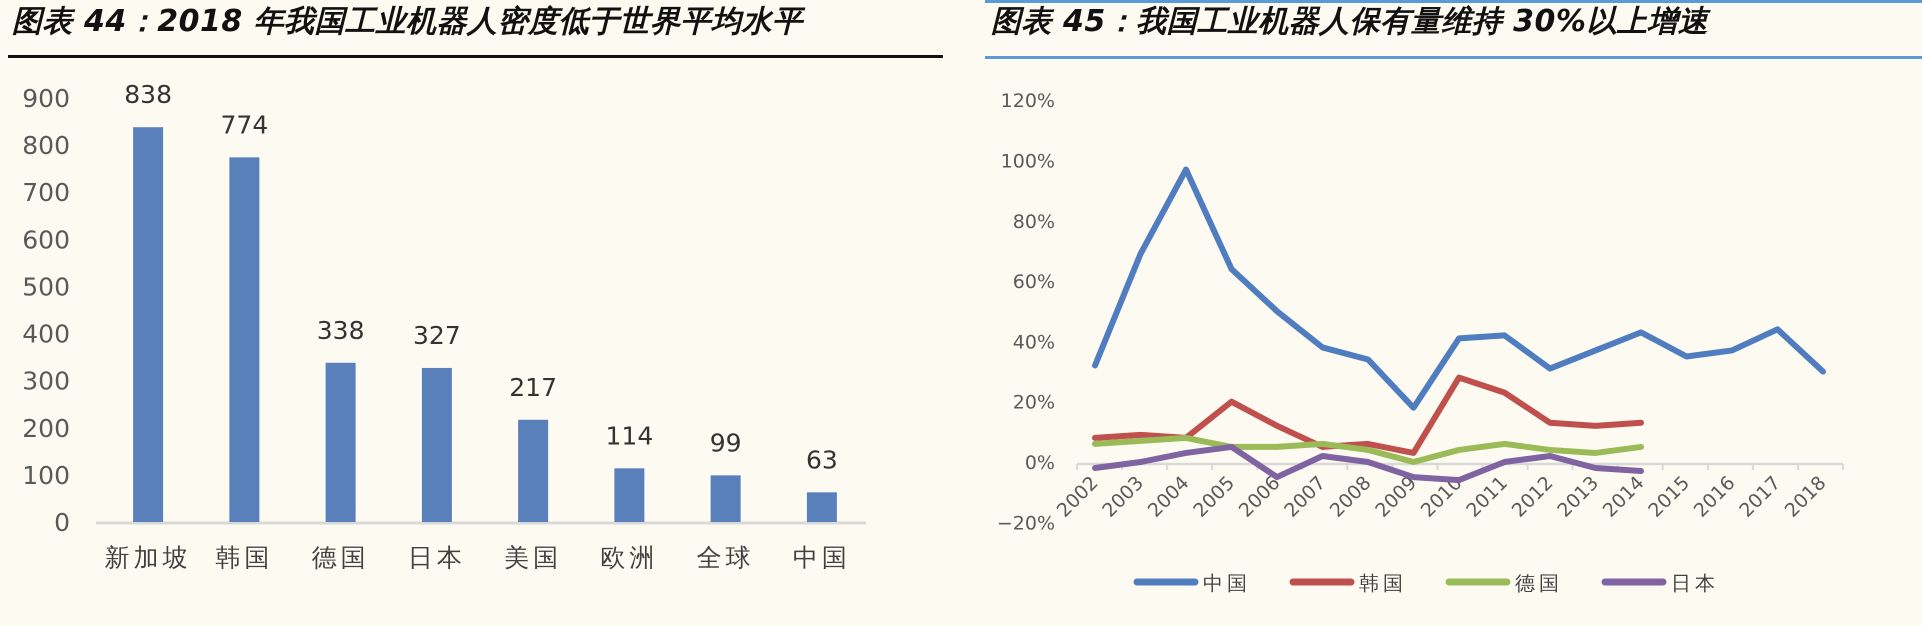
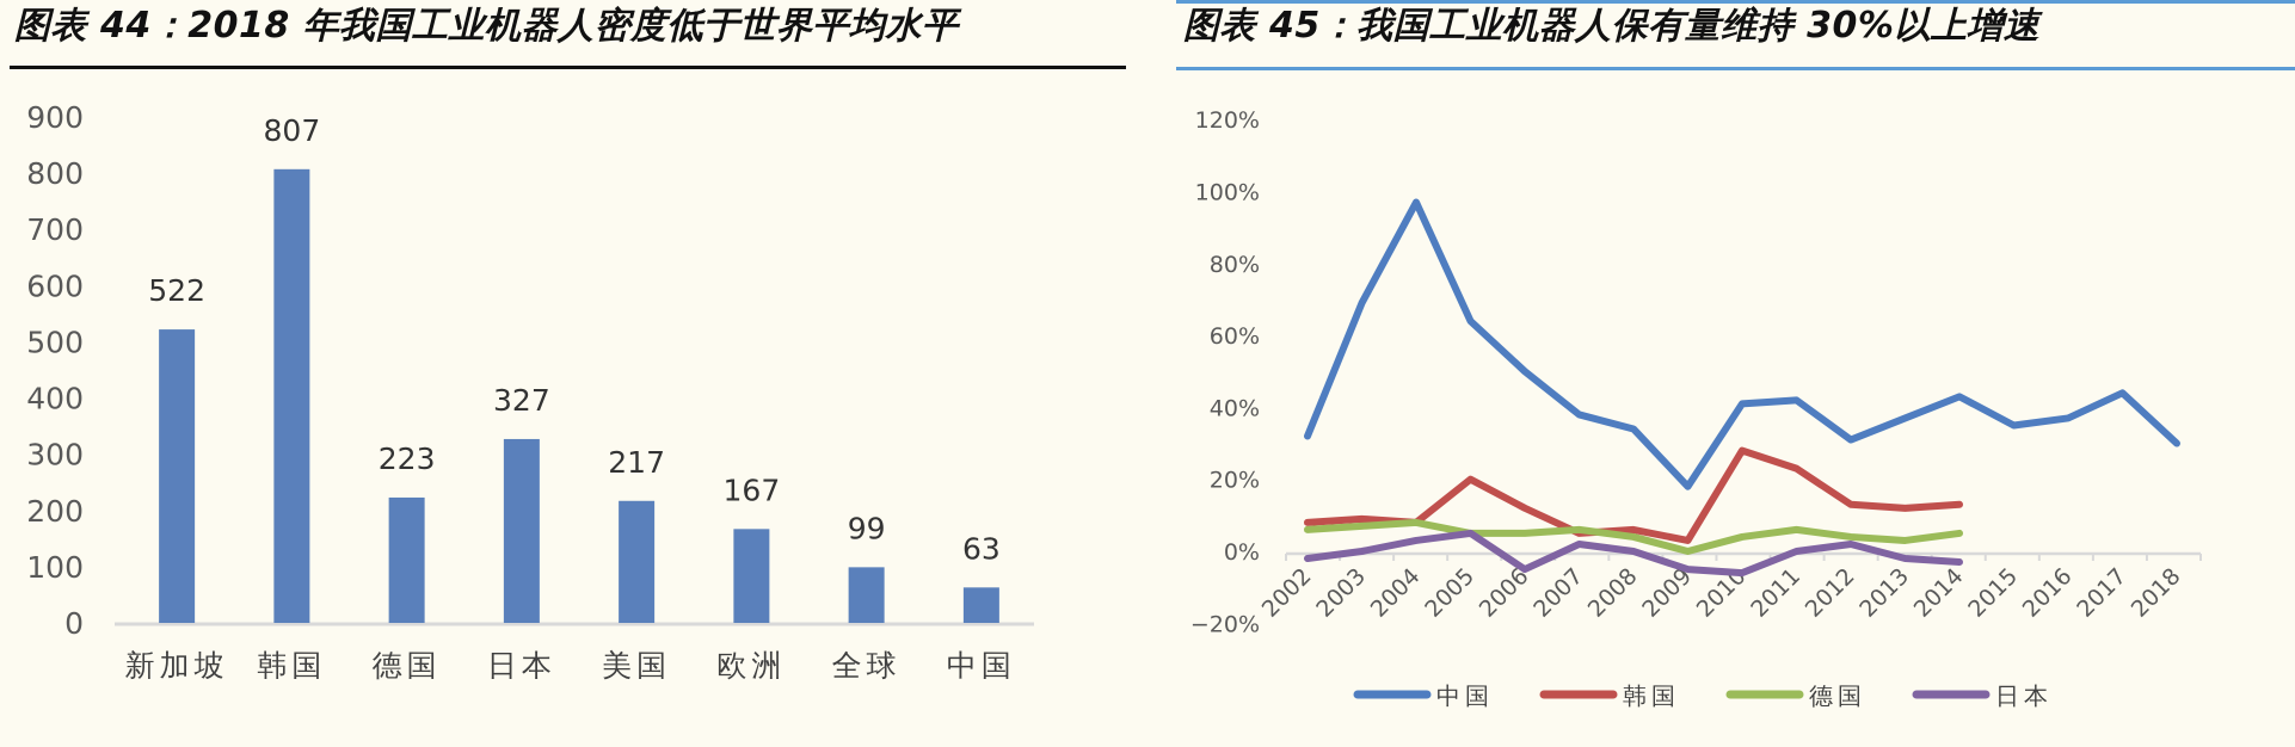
图表 44：2018 年我国工业机器人密度低于世界平均水平/新加坡: 838 -> 522
图表 44：2018 年我国工业机器人密度低于世界平均水平/韩国: 774 -> 807
图表 44：2018 年我国工业机器人密度低于世界平均水平/德国: 338 -> 223
图表 44：2018 年我国工业机器人密度低于世界平均水平/欧洲: 114 -> 167
